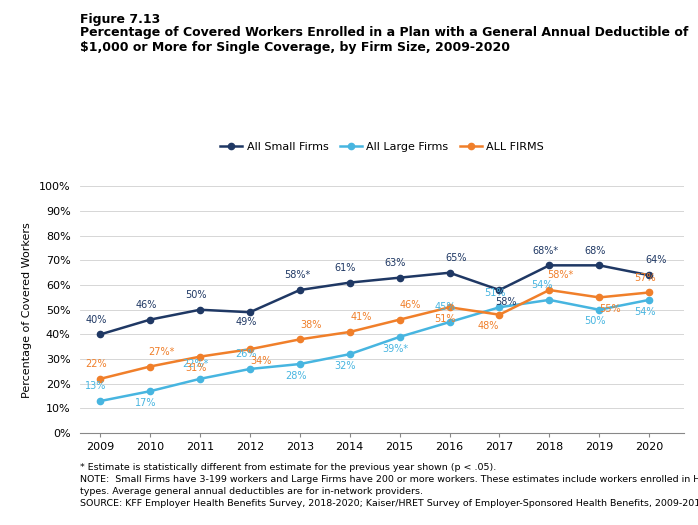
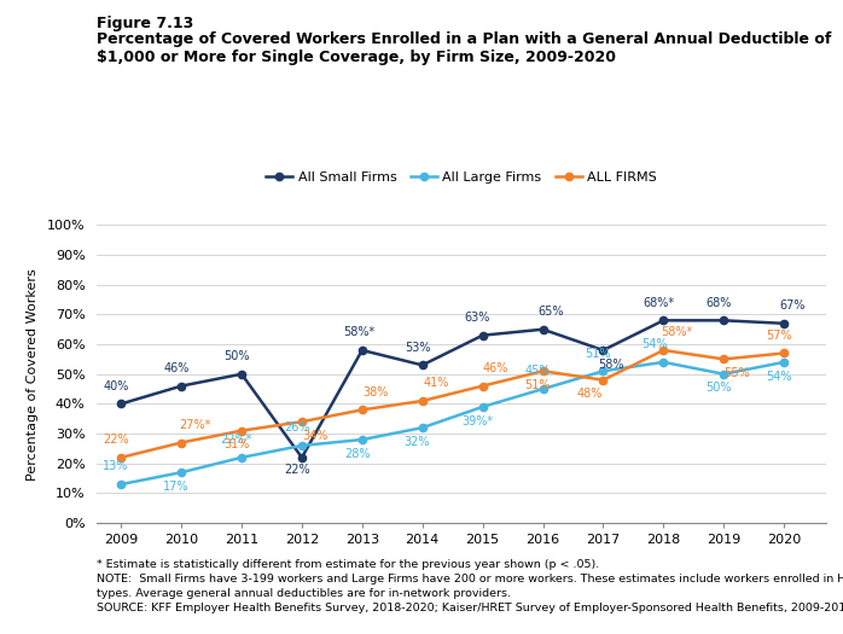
All Small Firms/2012: 49% -> 22%
All Small Firms/2014: 61% -> 53%
All Small Firms/2020: 64% -> 67%
